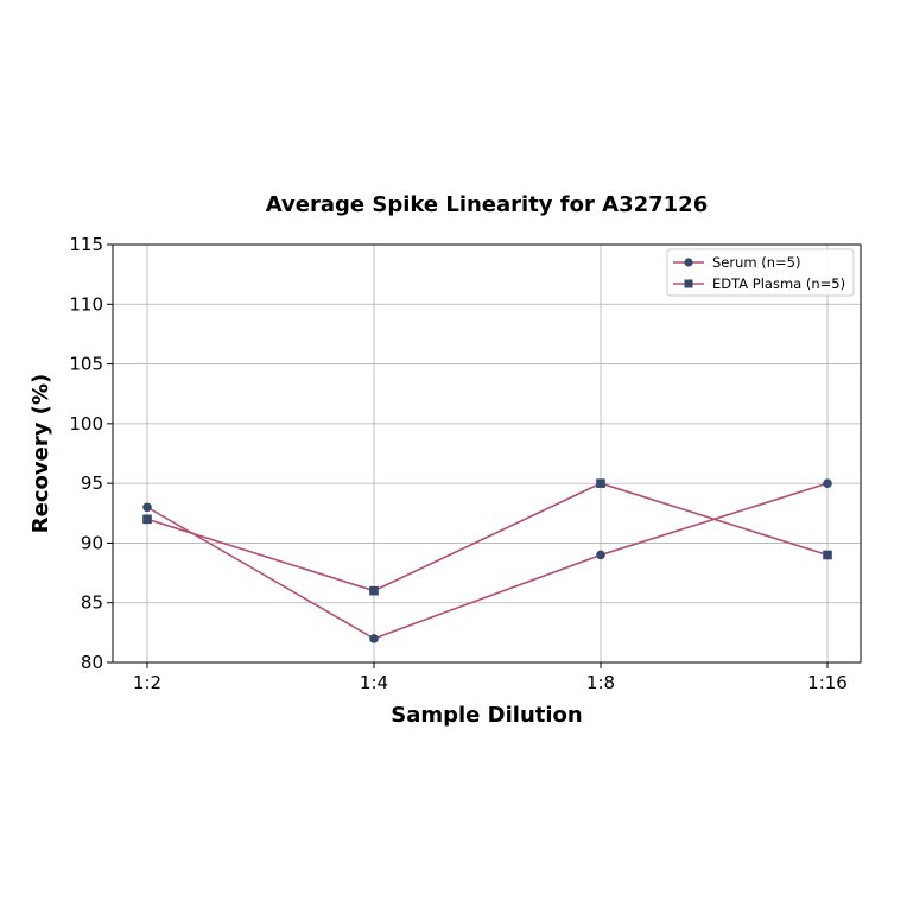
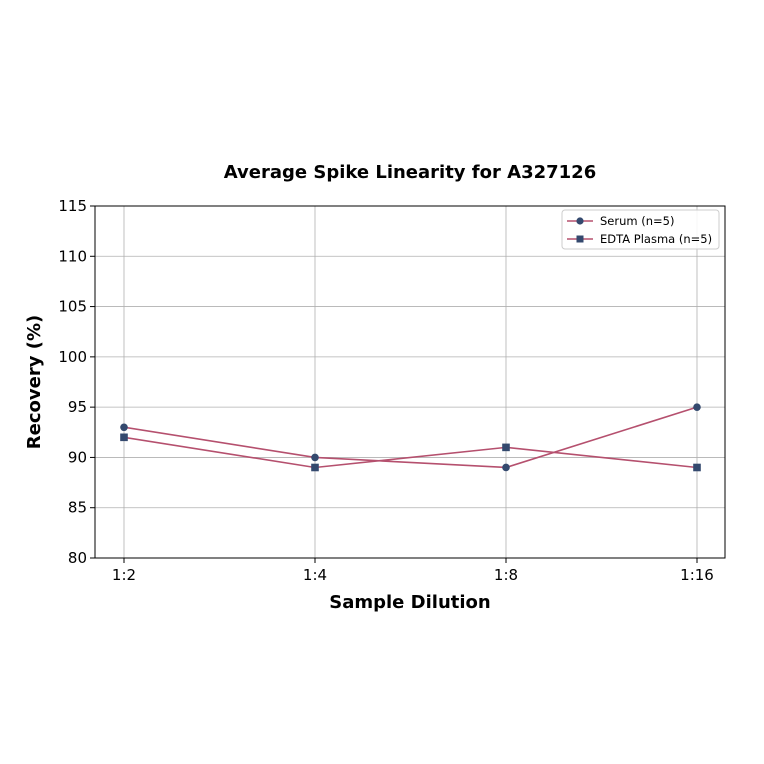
Serum (n=5)/1:4: 82 -> 90
EDTA Plasma (n=5)/1:4: 86 -> 89
EDTA Plasma (n=5)/1:8: 95 -> 91
